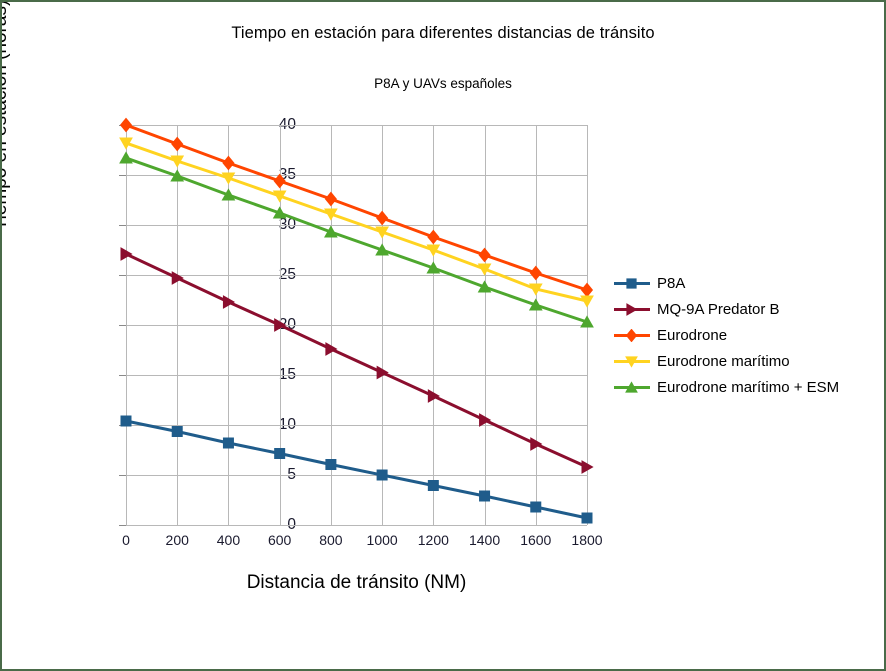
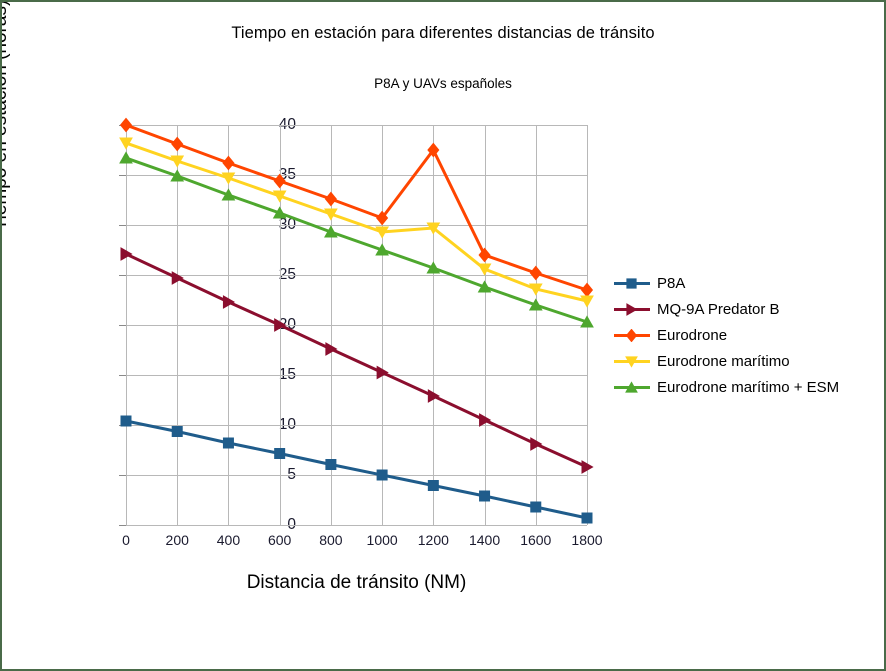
Eurodrone/1200: 28.8 -> 37.5
Eurodrone marítimo/1200: 27.5 -> 29.7
